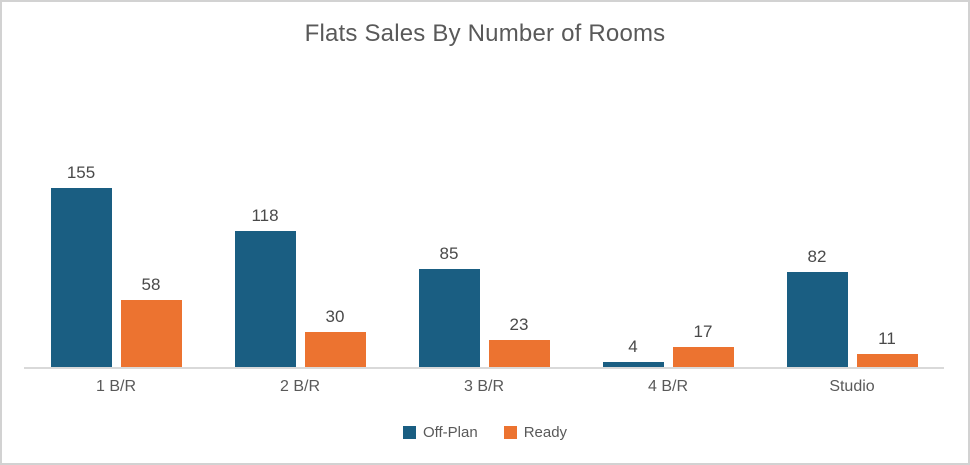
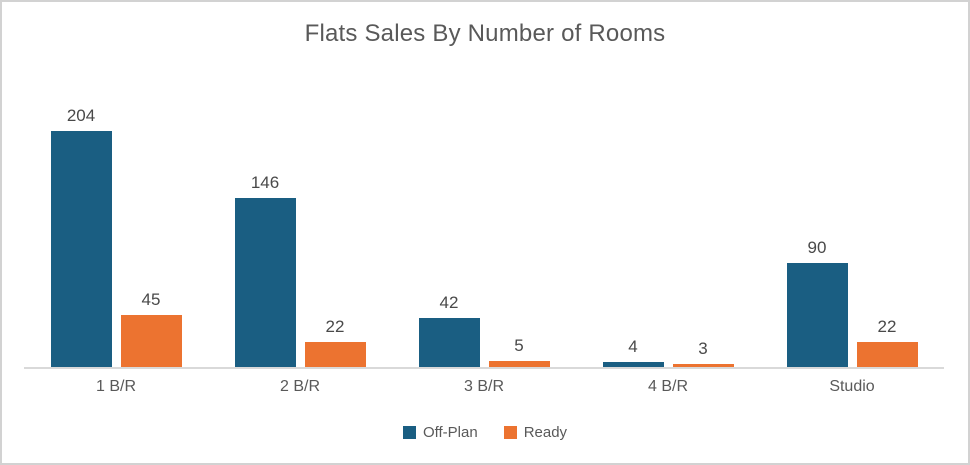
Off-Plan/1 B/R: 155 -> 204
Ready/1 B/R: 58 -> 45
Off-Plan/2 B/R: 118 -> 146
Ready/2 B/R: 30 -> 22
Off-Plan/3 B/R: 85 -> 42
Ready/3 B/R: 23 -> 5
Ready/4 B/R: 17 -> 3
Off-Plan/Studio: 82 -> 90
Ready/Studio: 11 -> 22
